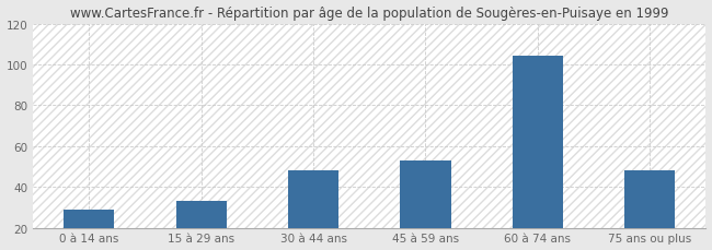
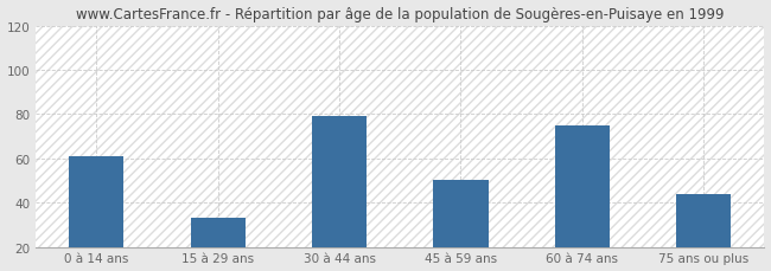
0 à 14 ans: 29 -> 61
30 à 44 ans: 48 -> 79
45 à 59 ans: 53 -> 50
60 à 74 ans: 104 -> 75
75 ans ou plus: 48 -> 44
